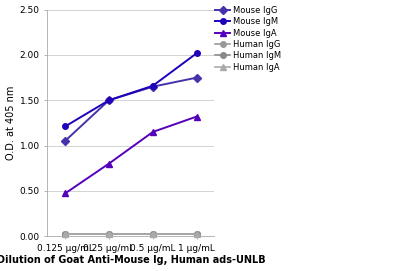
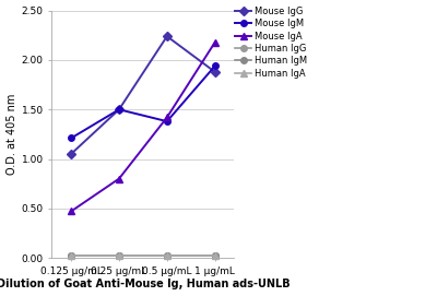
Mouse IgG/0.5 μg/mL: 1.65 -> 2.24
Mouse IgM/0.5 μg/mL: 1.66 -> 1.38
Mouse IgA/0.5 μg/mL: 1.15 -> 1.42
Mouse IgG/1 μg/mL: 1.75 -> 1.88
Mouse IgM/1 μg/mL: 2.02 -> 1.94
Mouse IgA/1 μg/mL: 1.32 -> 2.18
